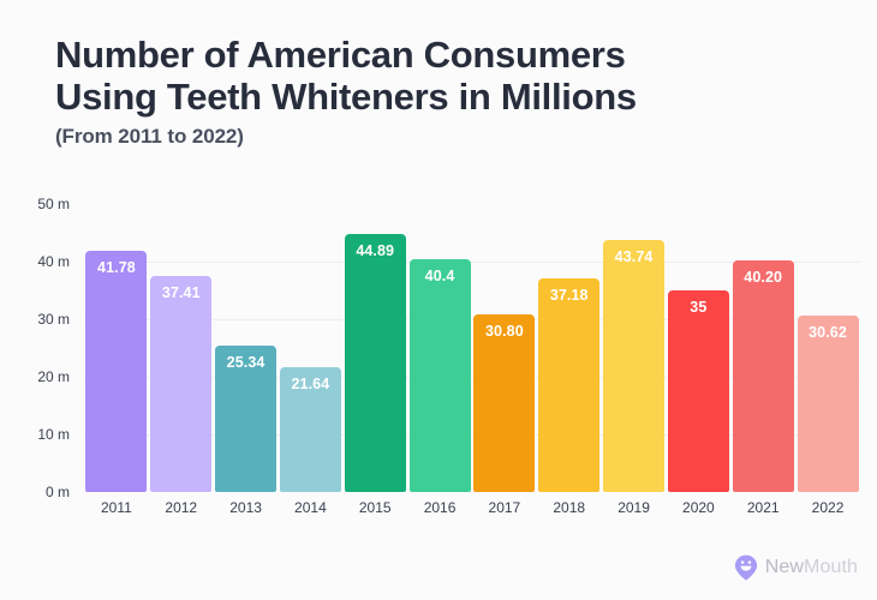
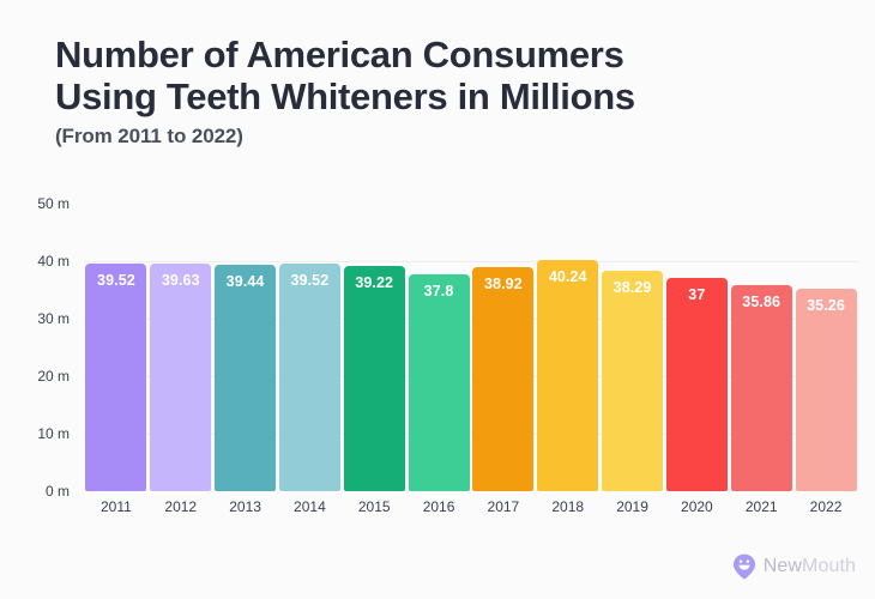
2011: 41.78 -> 39.52
2012: 37.41 -> 39.63
2013: 25.34 -> 39.44
2014: 21.64 -> 39.52
2015: 44.89 -> 39.22
2016: 40.4 -> 37.8
2017: 30.80 -> 38.92
2018: 37.18 -> 40.24
2019: 43.74 -> 38.29
2020: 35 -> 37
2021: 40.20 -> 35.86
2022: 30.62 -> 35.26
